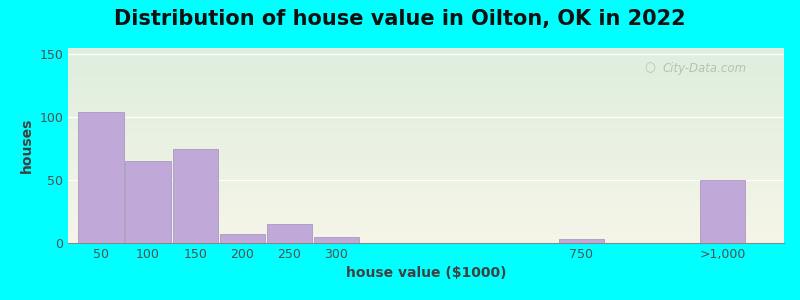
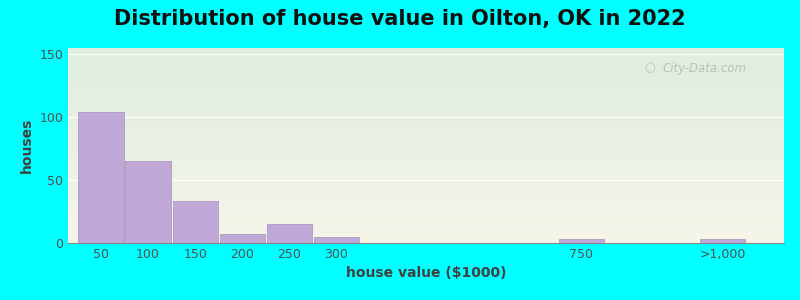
150: 75 -> 33
>1,000: 50 -> 3
